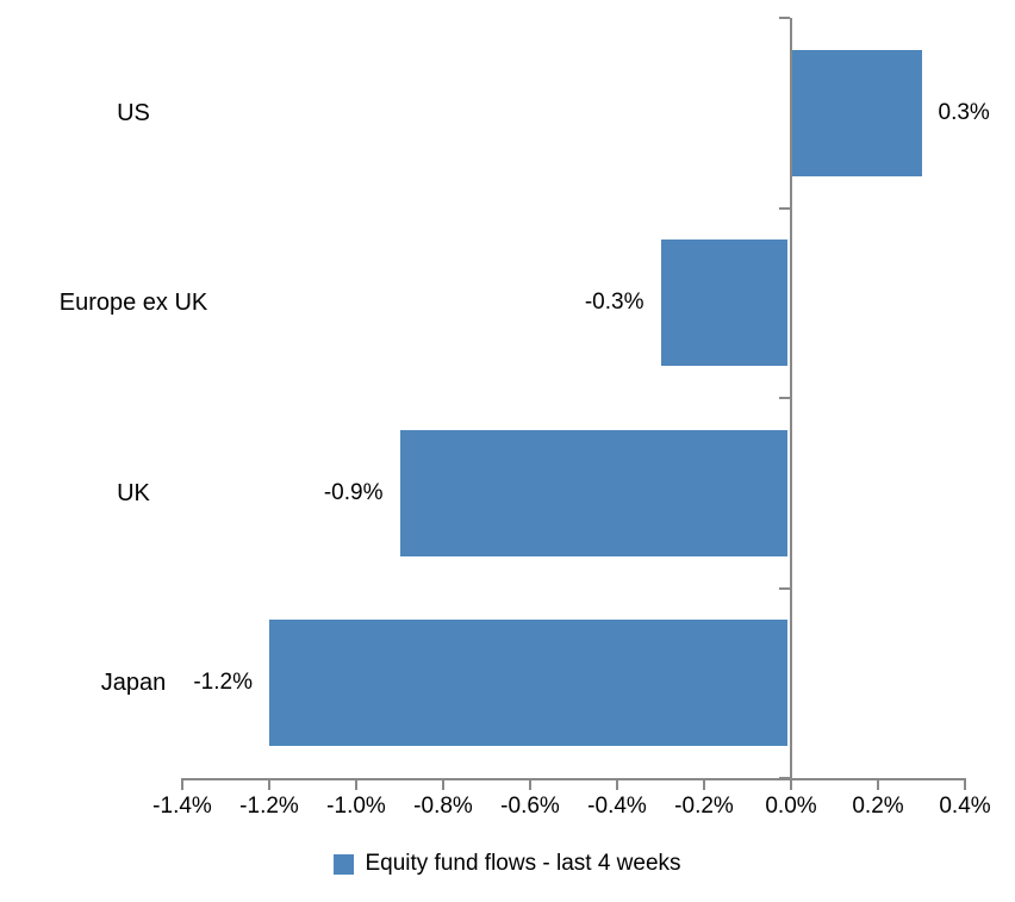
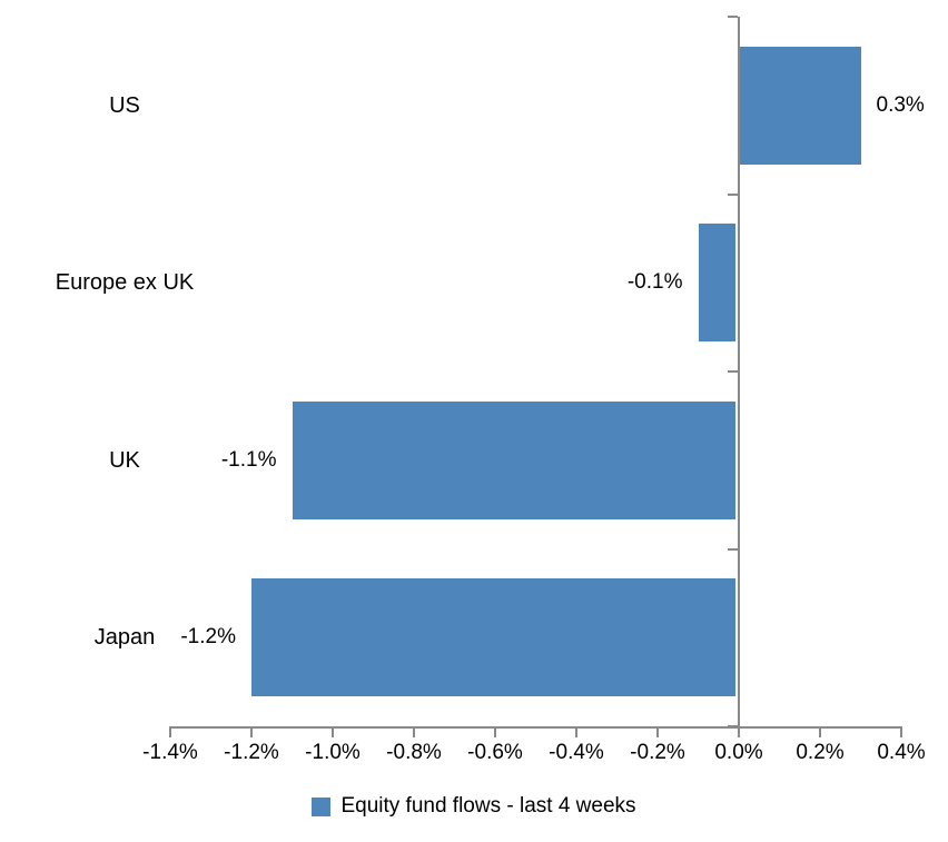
Europe ex UK: -0.3% -> -0.1%
UK: -0.9% -> -1.1%
